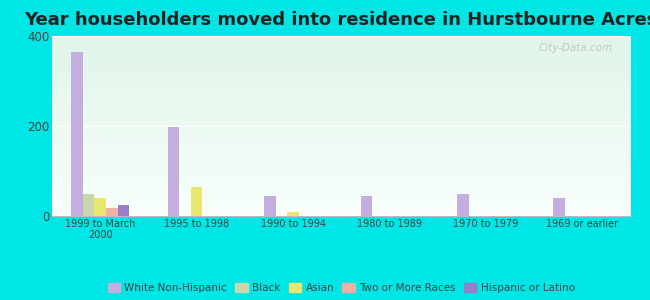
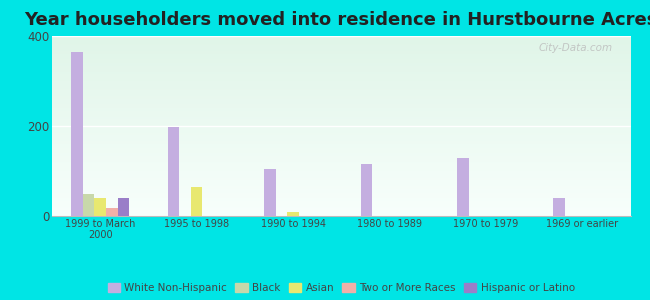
Hispanic or Latino/1999 to March 2000: 25 -> 40
White Non-Hispanic/1990 to 1994: 45 -> 105
White Non-Hispanic/1980 to 1989: 45 -> 115
White Non-Hispanic/1970 to 1979: 50 -> 130
